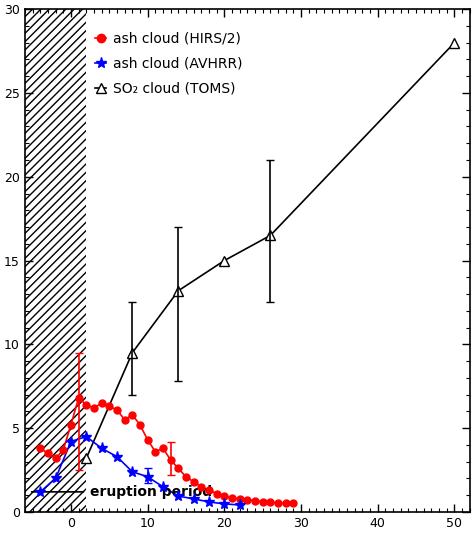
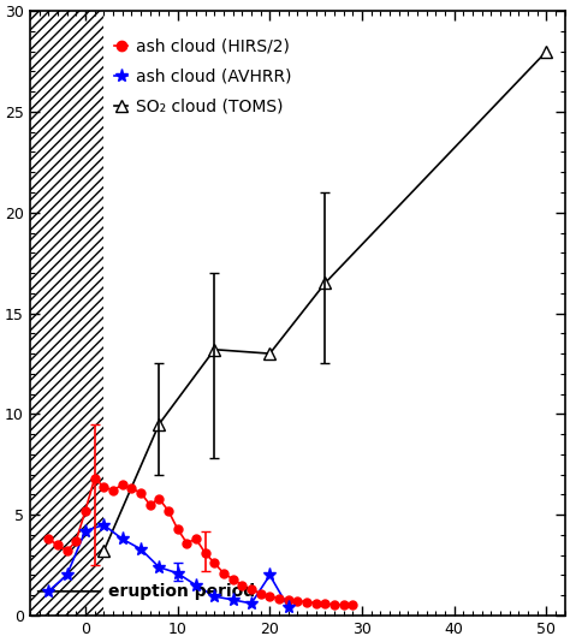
ash cloud (AVHRR)/20: 0.5 -> 2.0
SO₂ cloud (TOMS)/20: 15.0 -> 13.0
